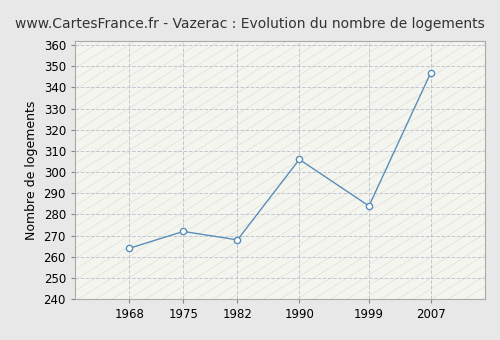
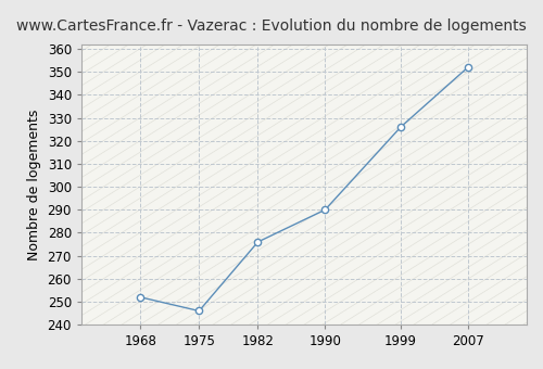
1968: 264 -> 252
1975: 272 -> 246
1982: 268 -> 276
1990: 306 -> 290
1999: 284 -> 326
2007: 347 -> 352
